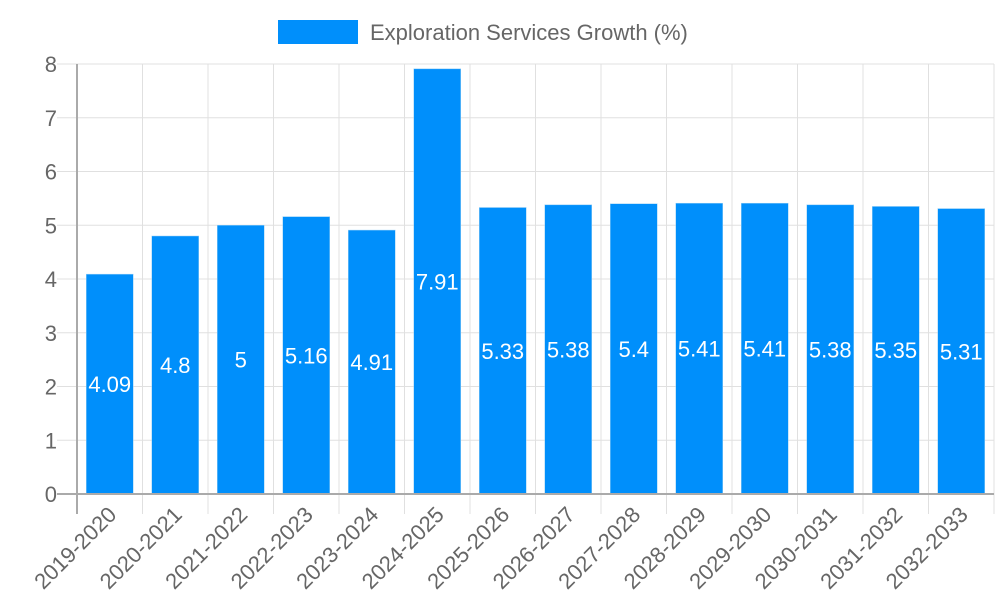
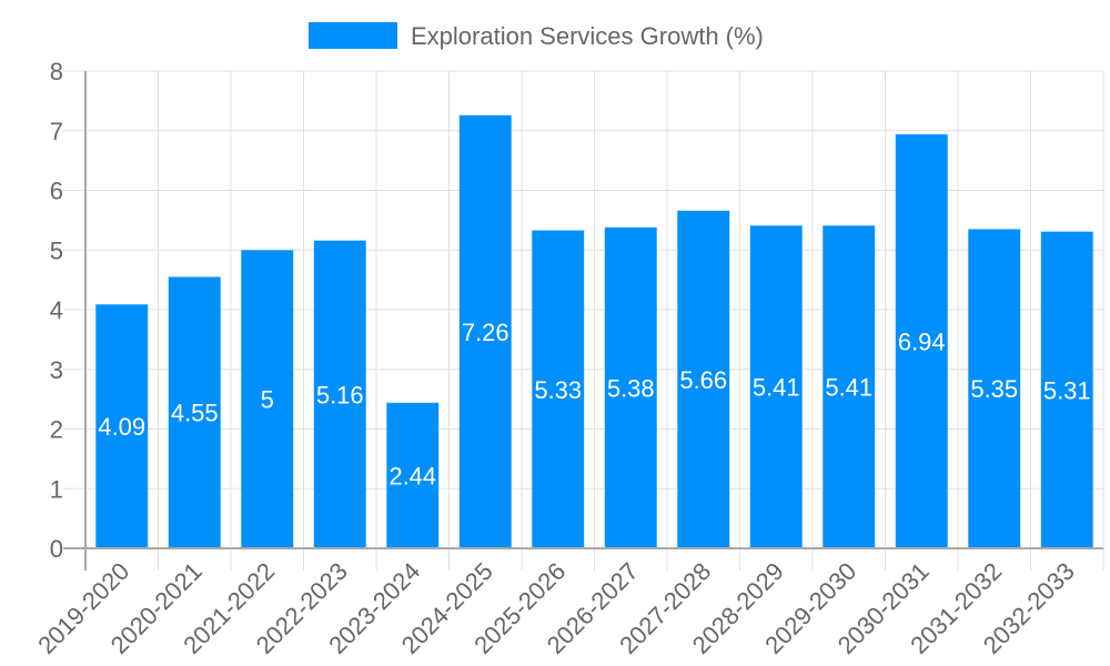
2020-2021: 4.8 -> 4.55
2023-2024: 4.91 -> 2.44
2024-2025: 7.91 -> 7.26
2027-2028: 5.4 -> 5.66
2030-2031: 5.38 -> 6.94
